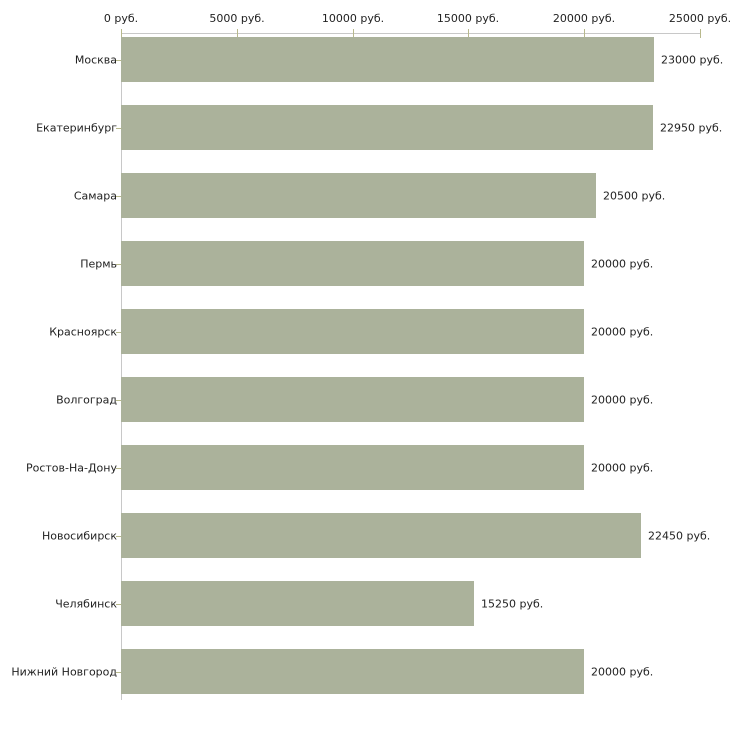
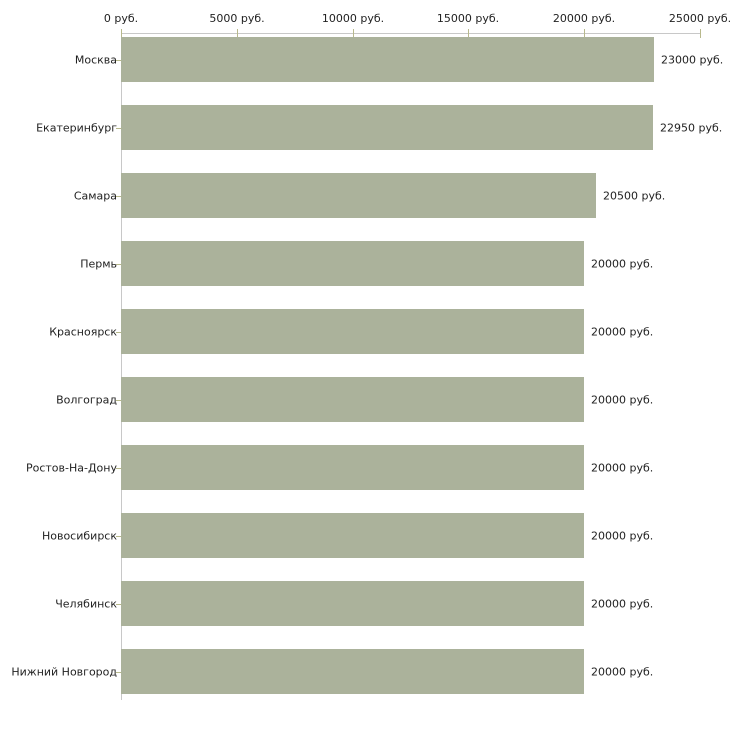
Новосибирск: 22450 -> 20000
Челябинск: 15250 -> 20000
